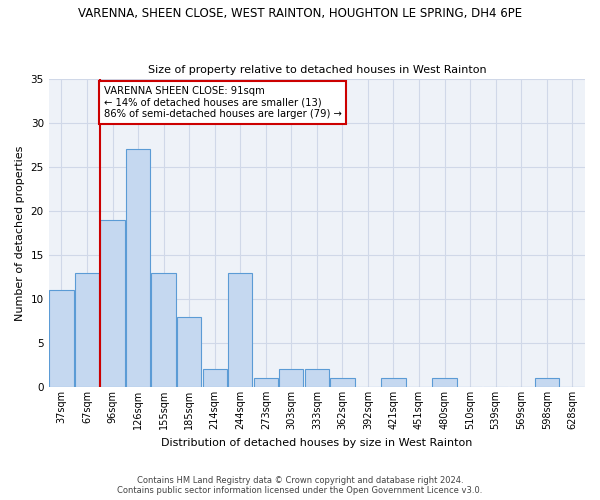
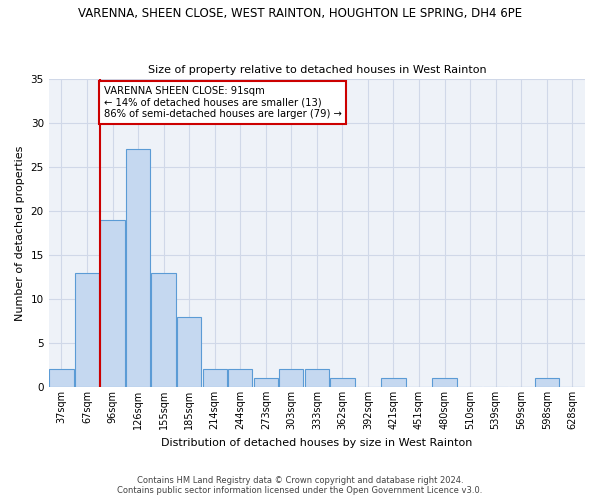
37sqm: 11 -> 2
244sqm: 13 -> 2
